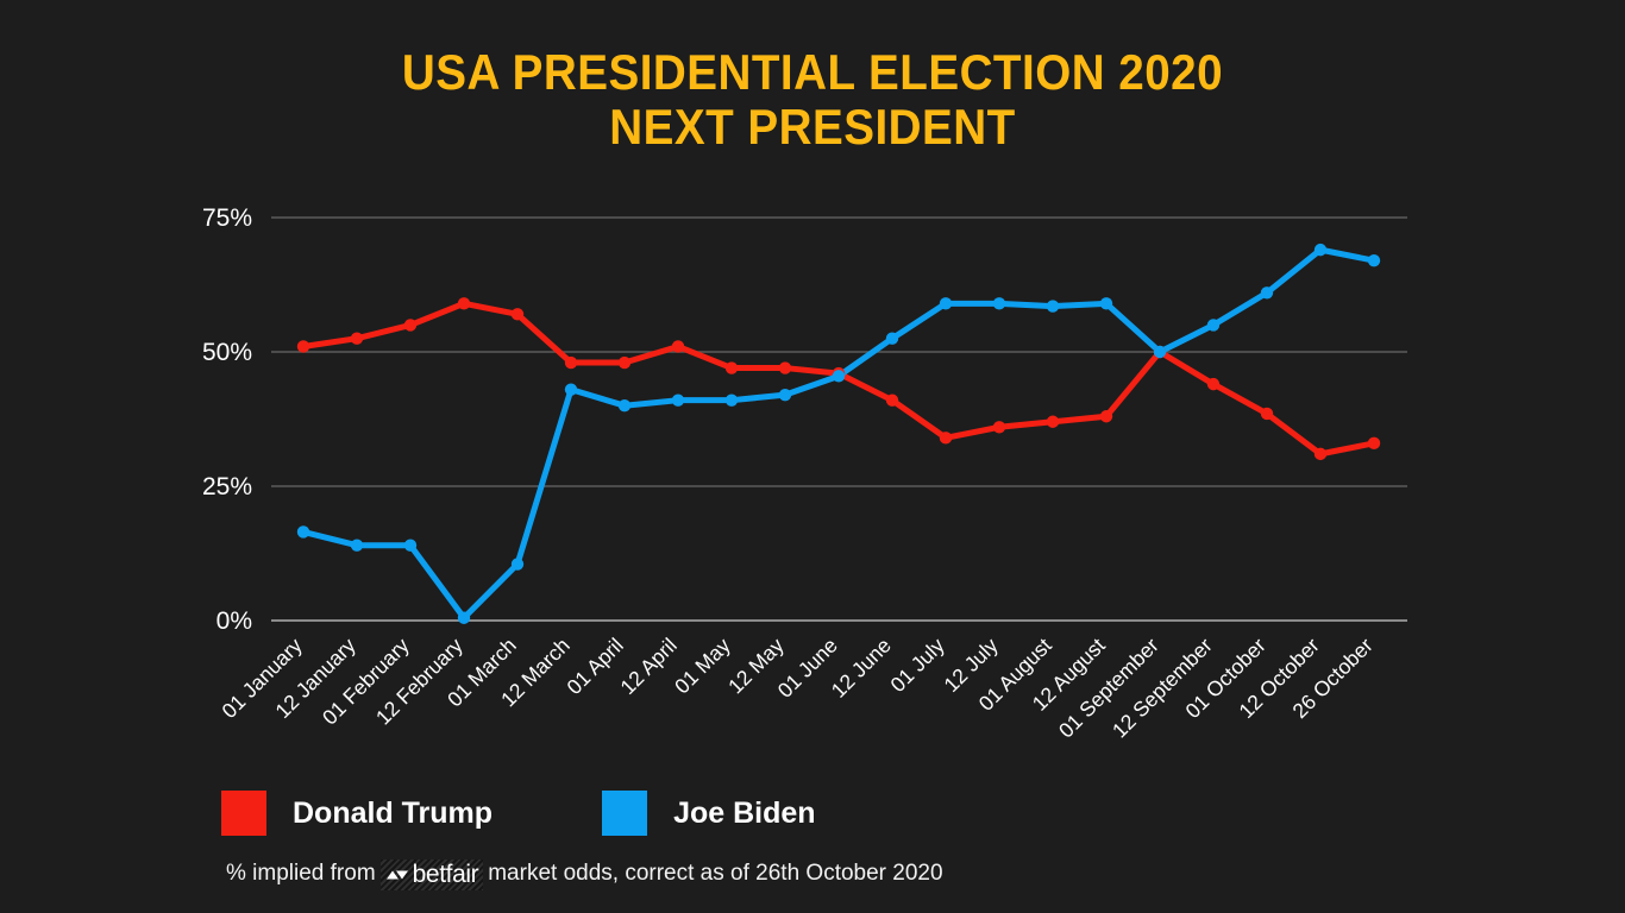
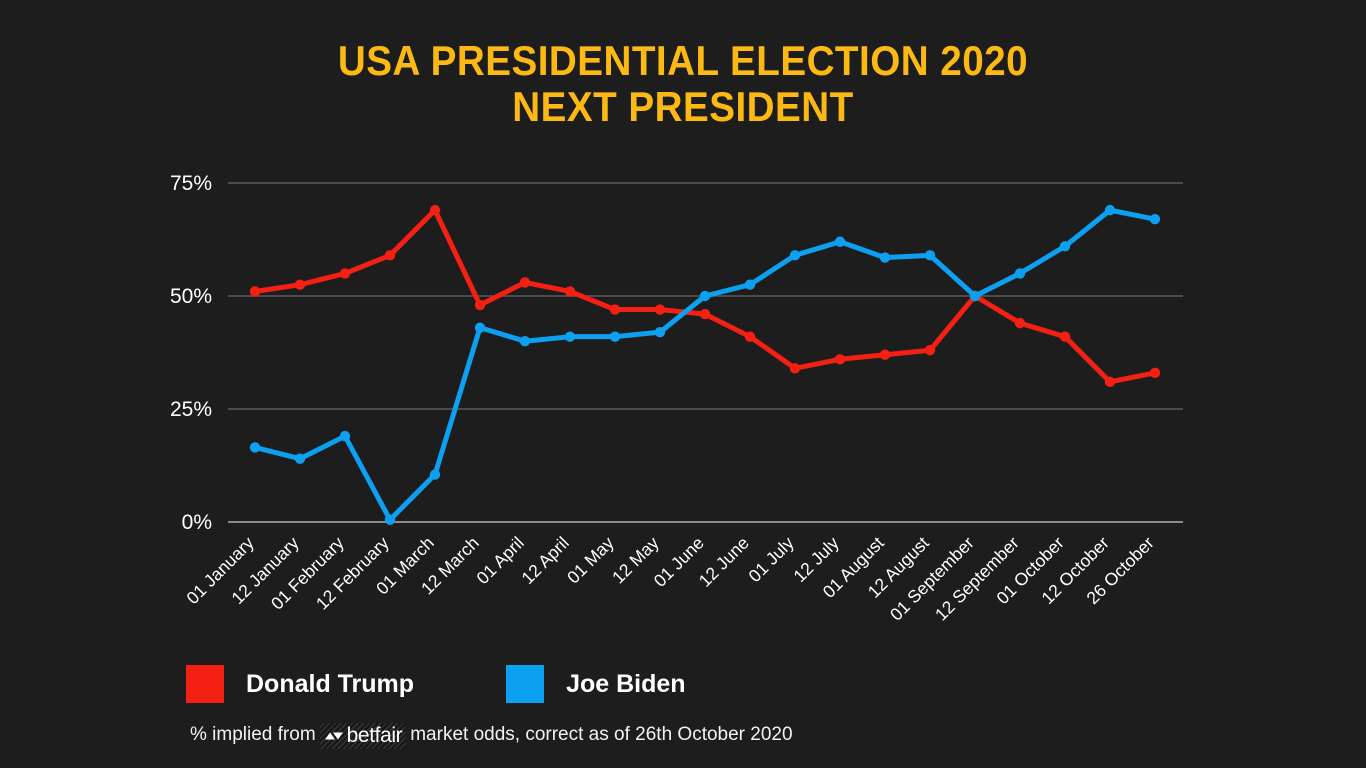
Joe Biden/01 February: 14% -> 19%
Donald Trump/01 March: 57% -> 69%
Donald Trump/01 April: 48% -> 53%
Joe Biden/01 June: 46% -> 50%
Joe Biden/12 July: 59% -> 62%
Donald Trump/01 October: 38% -> 41%
